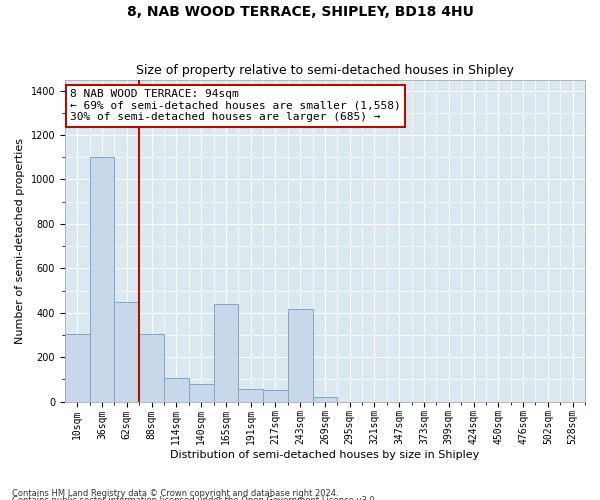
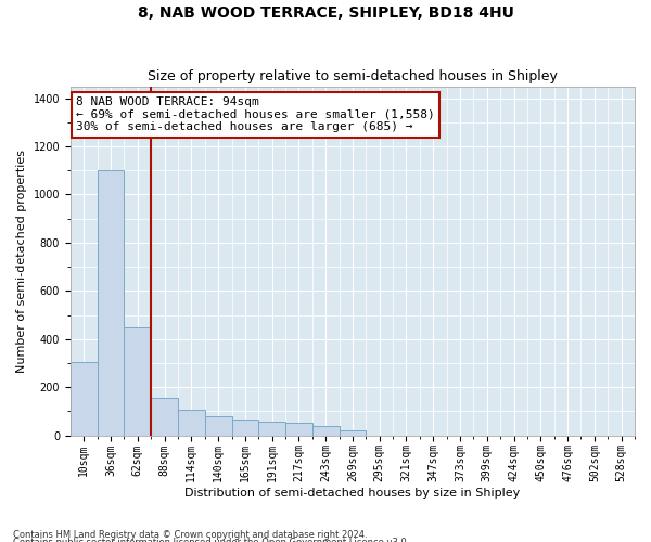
88sqm: 305 -> 155
165sqm: 440 -> 65
243sqm: 415 -> 40
